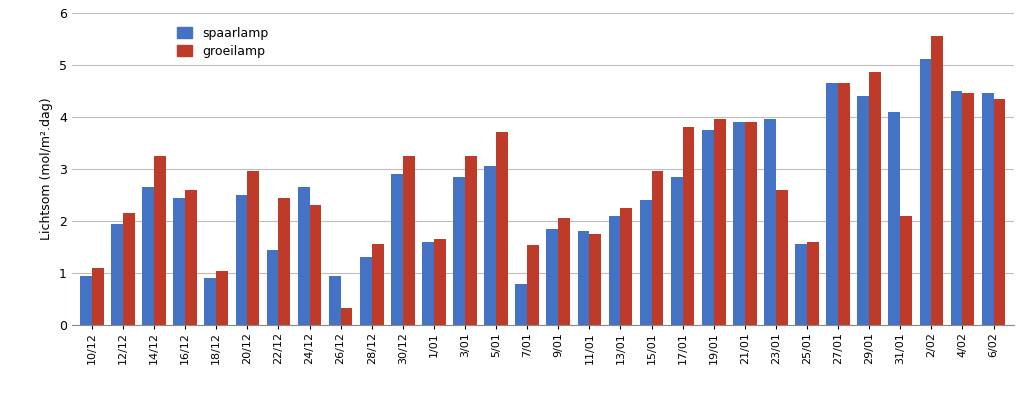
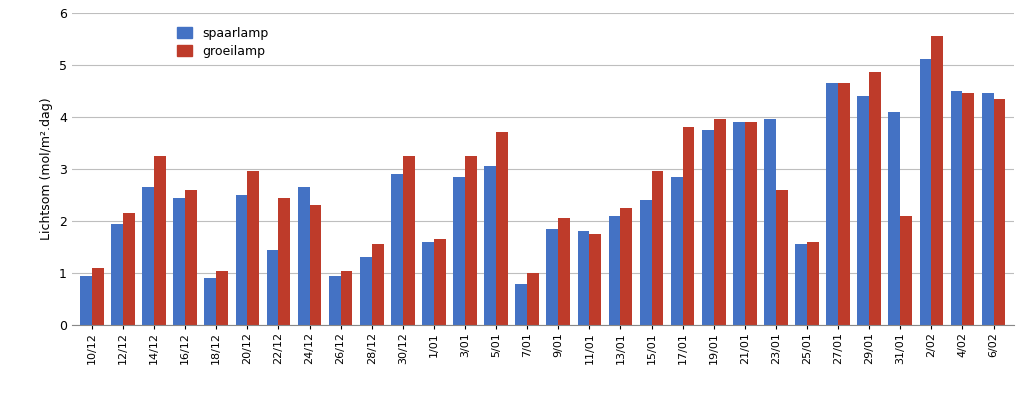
groeilamp/26/12: 0.34 -> 1.05
groeilamp/7/01: 1.54 -> 1.00
